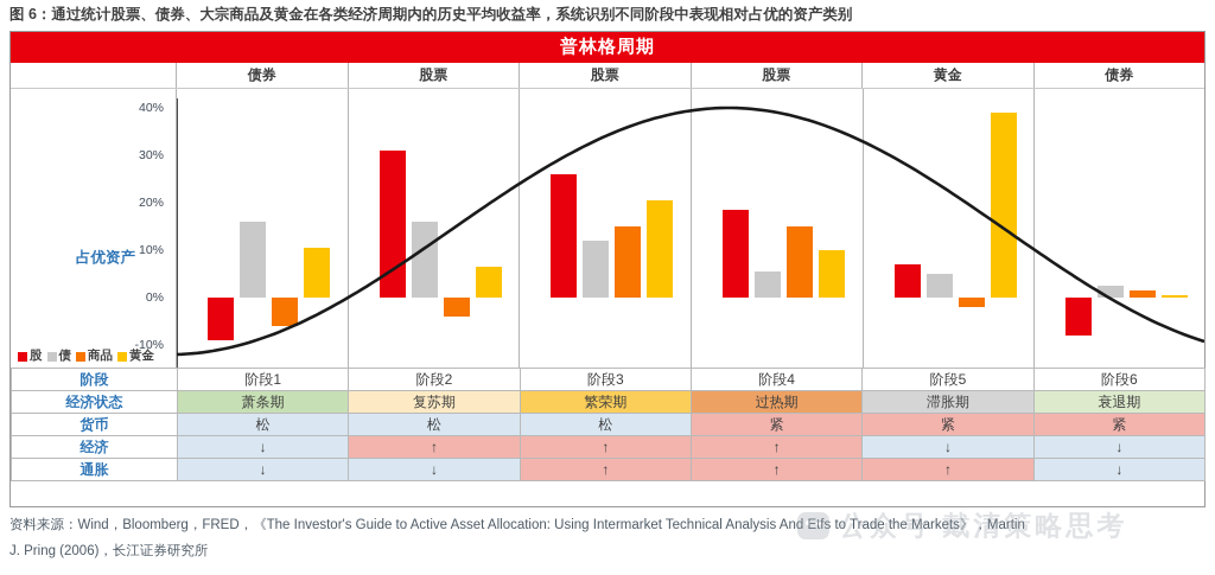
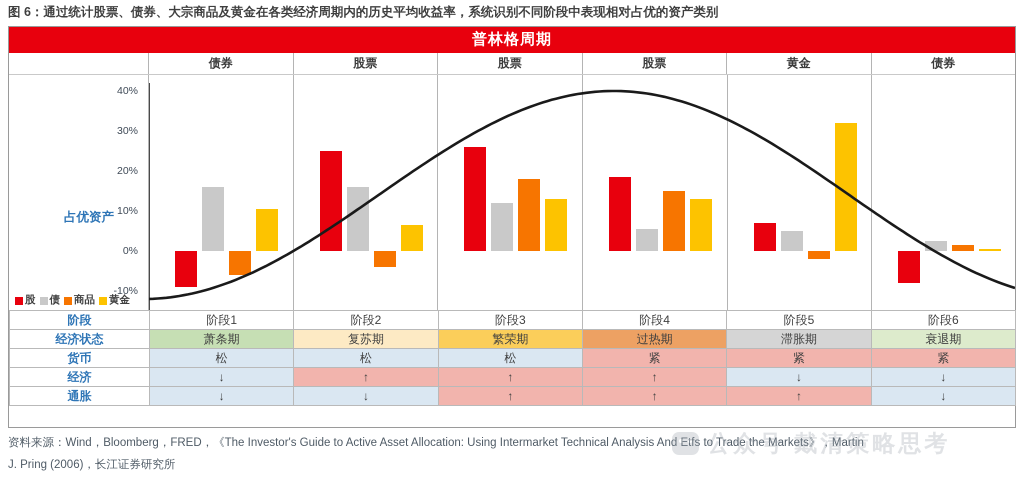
股/阶段2: 31% -> 25%
商品/阶段3: 15% -> 18%
黄金/阶段3: 20% -> 13%
黄金/阶段4: 10% -> 13%
黄金/阶段5: 39% -> 32%
